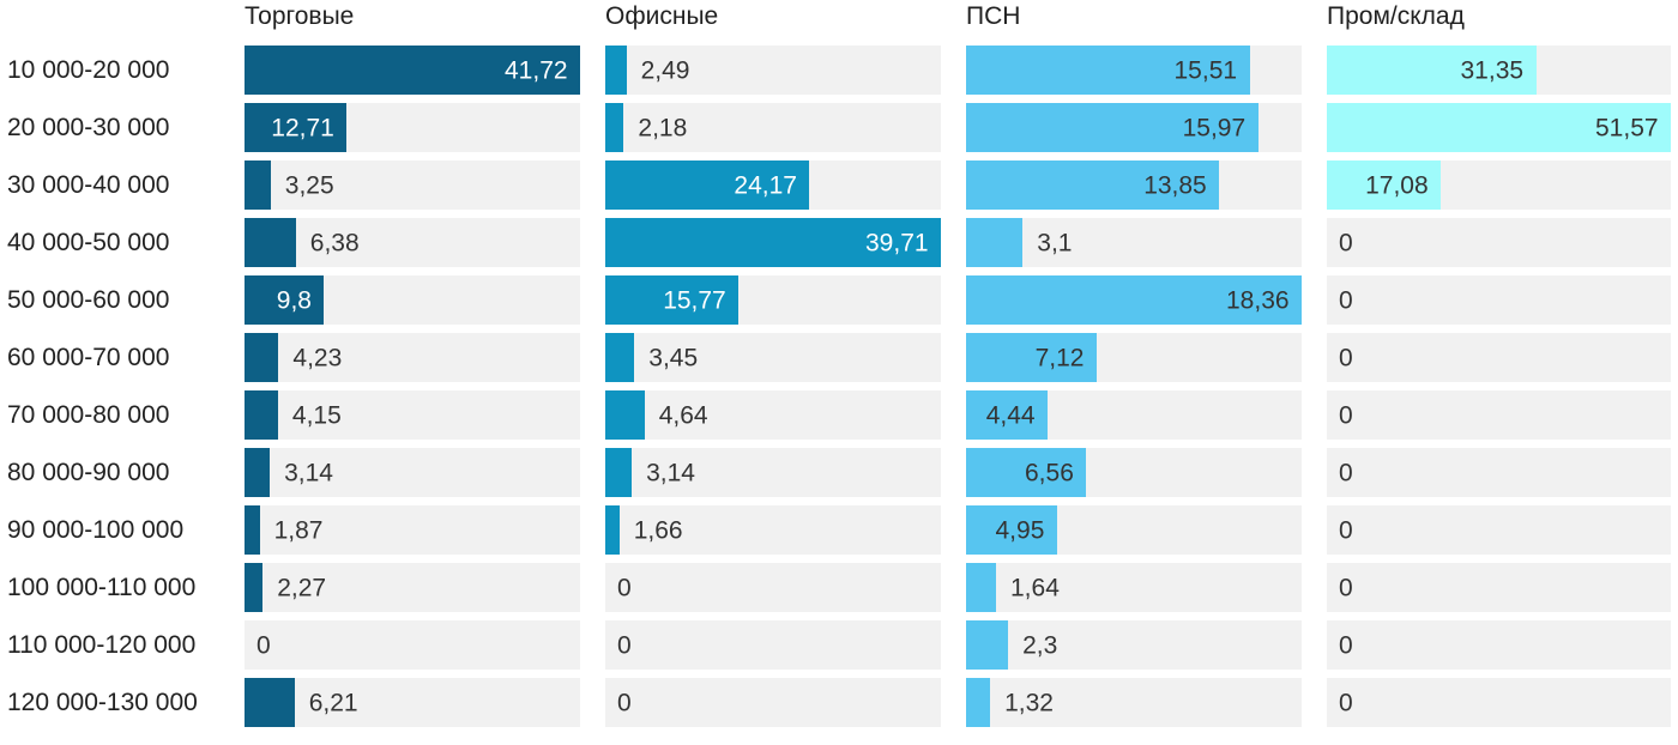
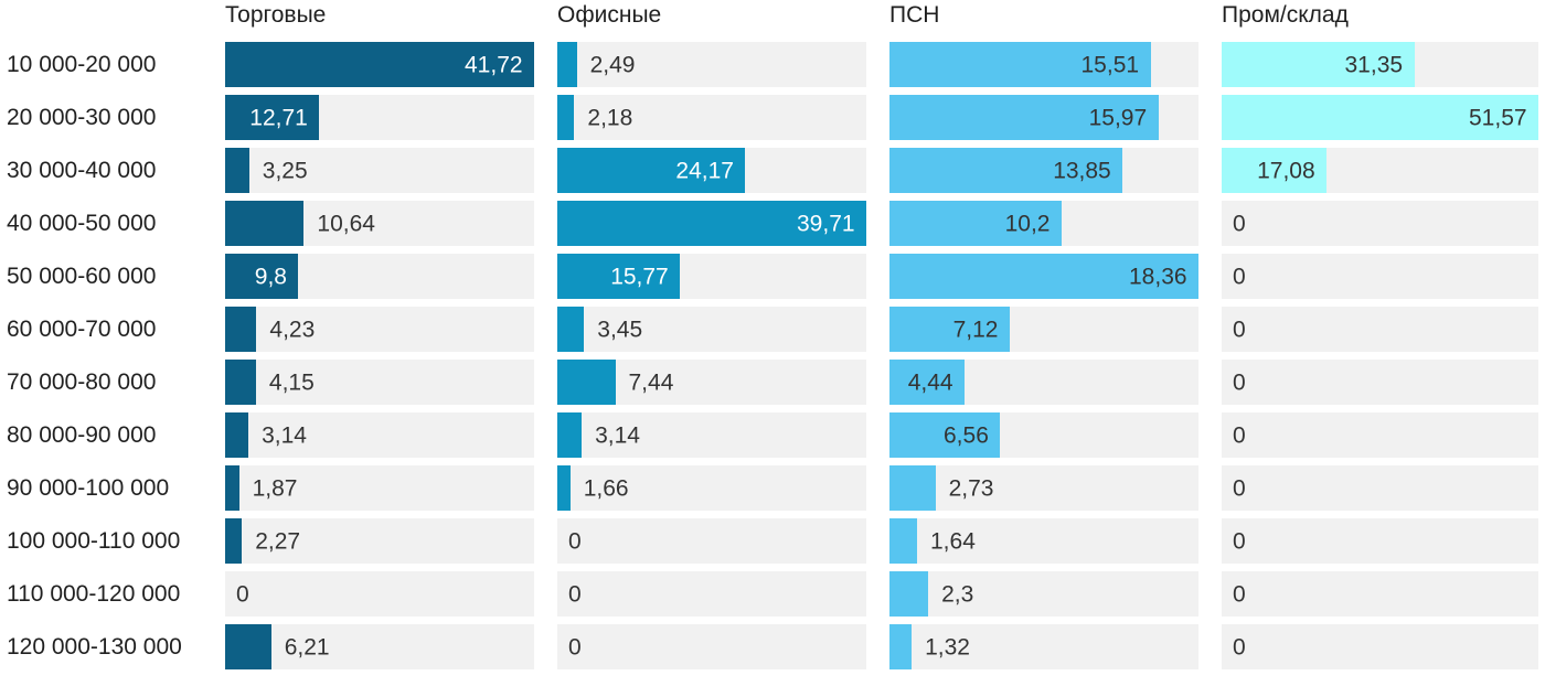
Торговые/40 000-50 000: 6,38 -> 10,64
ПСН/40 000-50 000: 3,1 -> 10,2
Офисные/70 000-80 000: 4,64 -> 7,44
ПСН/90 000-100 000: 4,95 -> 2,73
